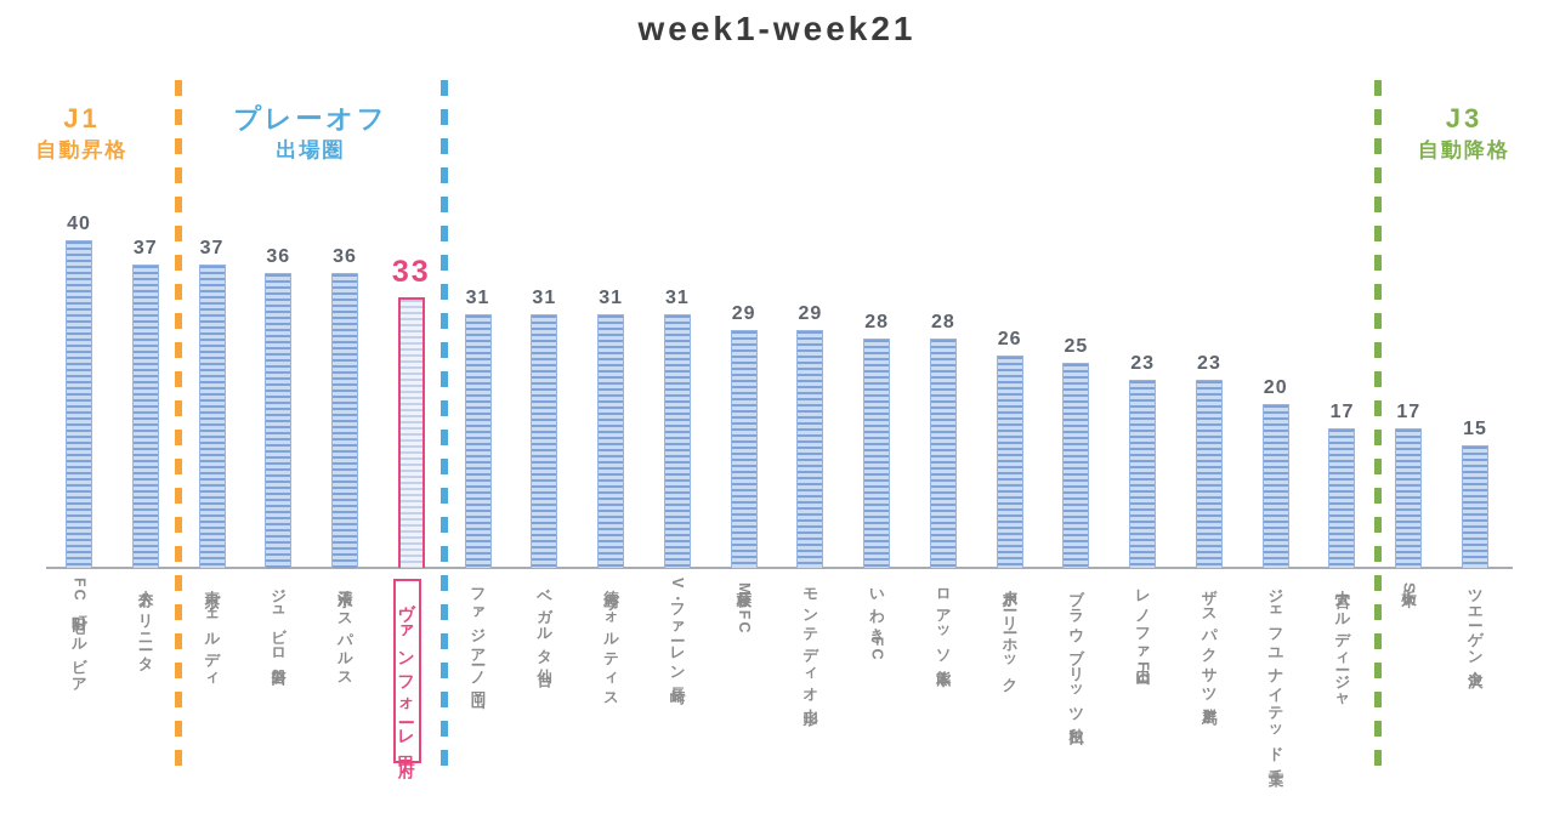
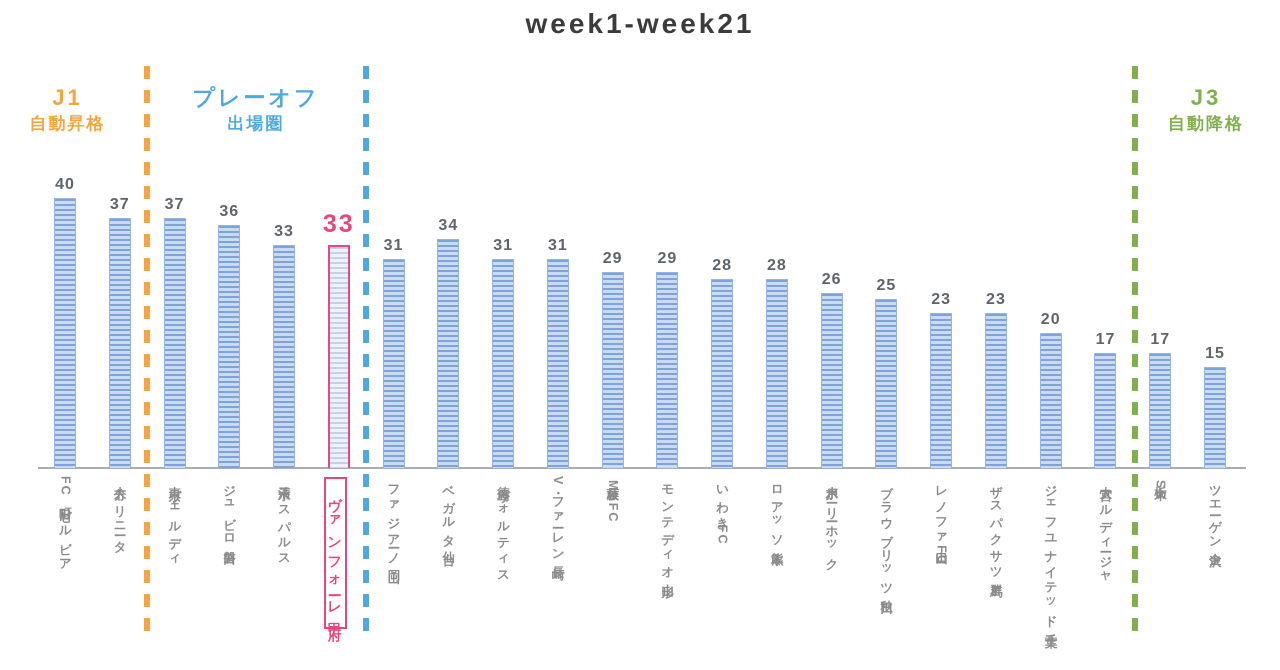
清水エスパルス: 36 -> 33
ベガルタ仙台: 31 -> 34
